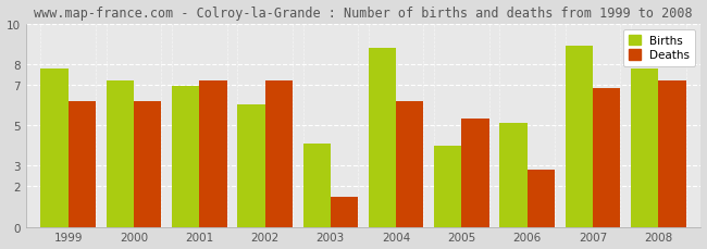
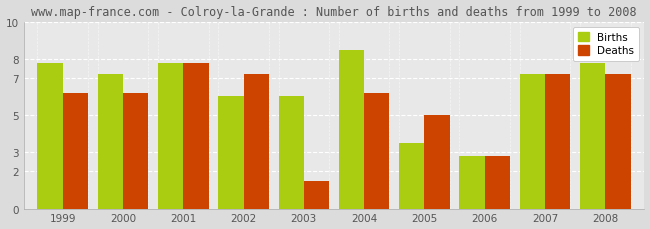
Births/2001: 6.9 -> 7.8
Deaths/2001: 7.2 -> 7.8
Births/2003: 4.1 -> 6.0
Births/2004: 8.8 -> 8.5
Births/2005: 4.0 -> 3.5
Deaths/2005: 5.3 -> 5.0
Births/2006: 5.1 -> 2.8
Births/2007: 8.9 -> 7.2
Deaths/2007: 6.8 -> 7.2
